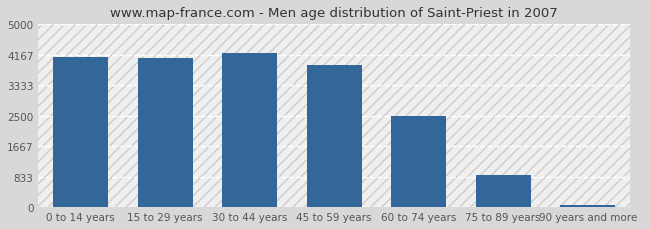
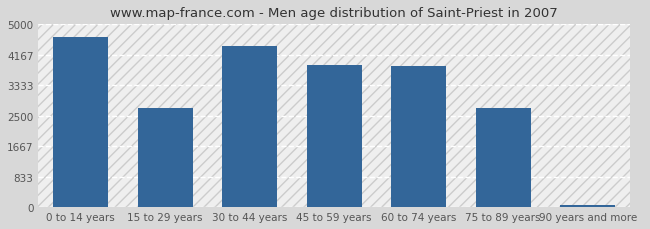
0 to 14 years: 4100 -> 4650
15 to 29 years: 4070 -> 2700
30 to 44 years: 4220 -> 4400
60 to 74 years: 2480 -> 3850
75 to 89 years: 870 -> 2700
